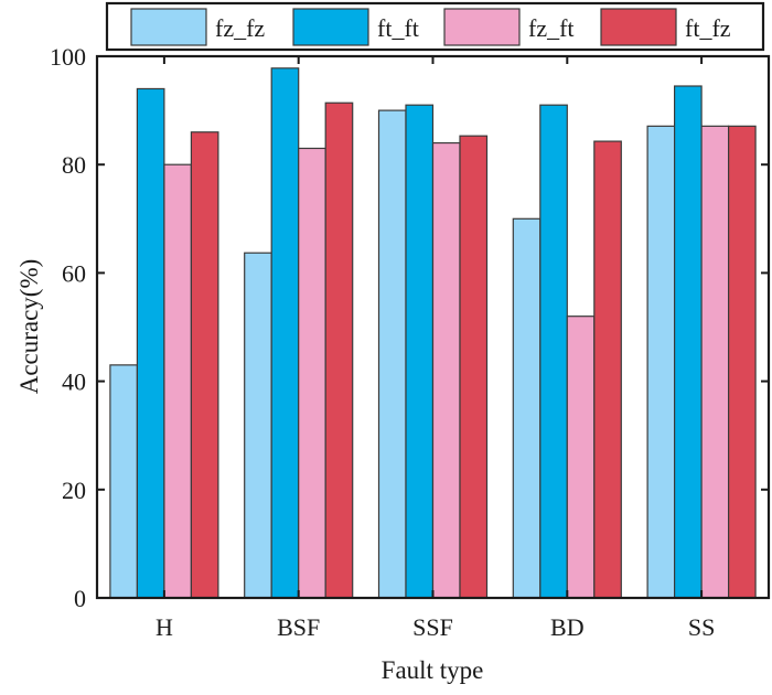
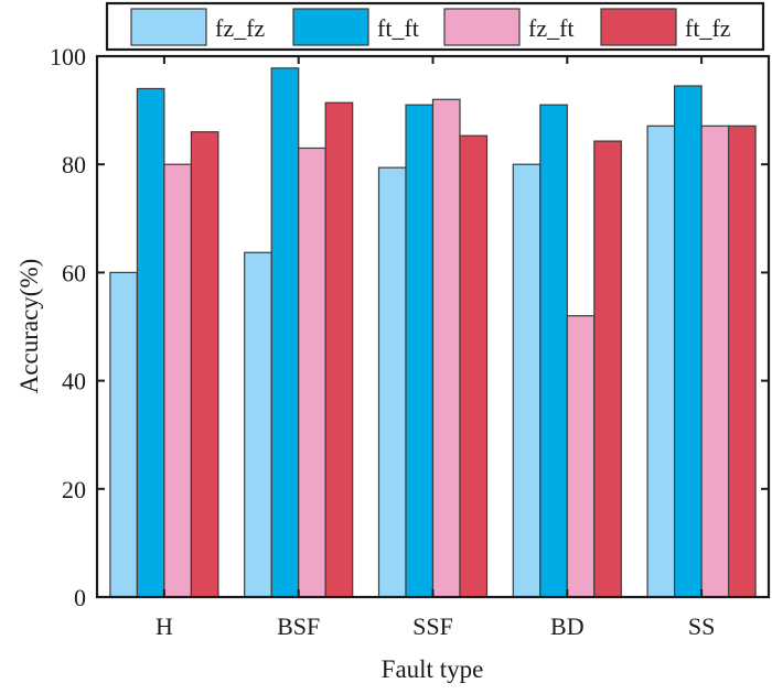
fz_fz/H: 43 -> 60
fz_fz/SSF: 90 -> 79
fz_ft/SSF: 84 -> 92
fz_fz/BD: 70 -> 80
